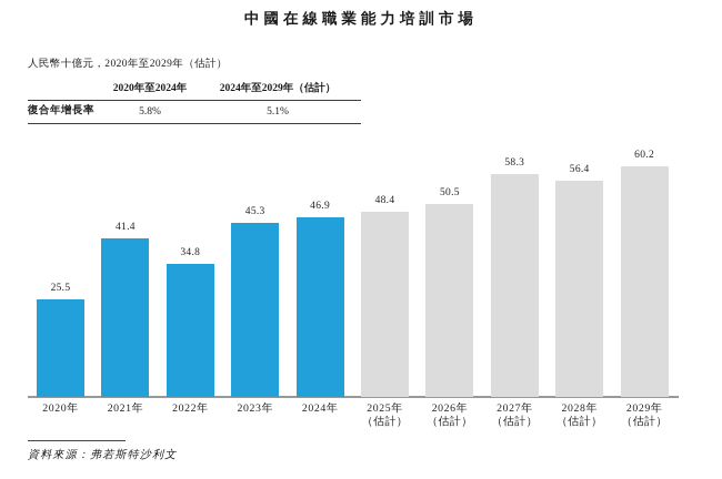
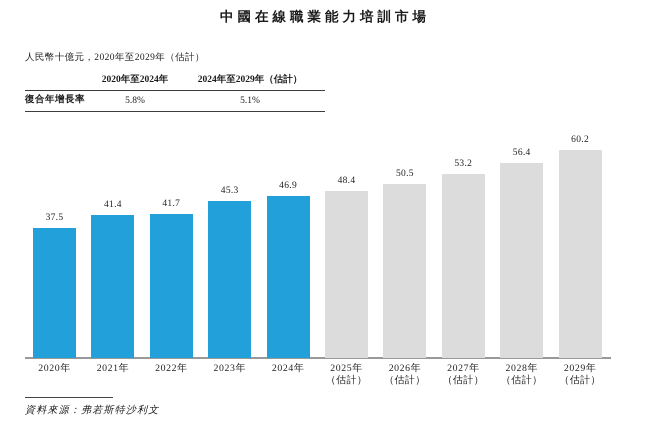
2020年: 25.5 -> 37.5
2022年: 34.8 -> 41.7
2027年（估計）: 58.3 -> 53.2
